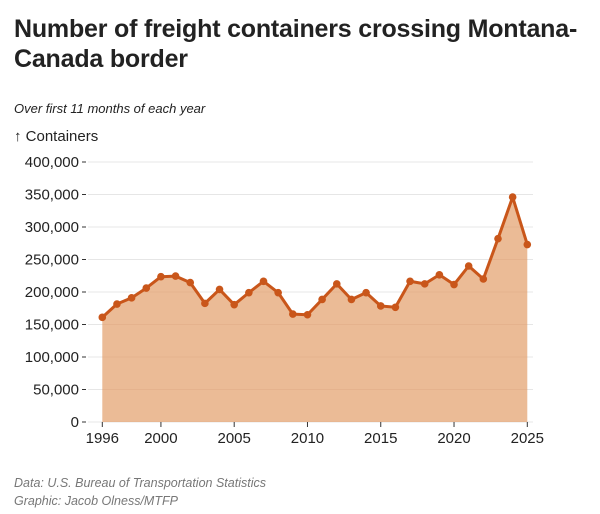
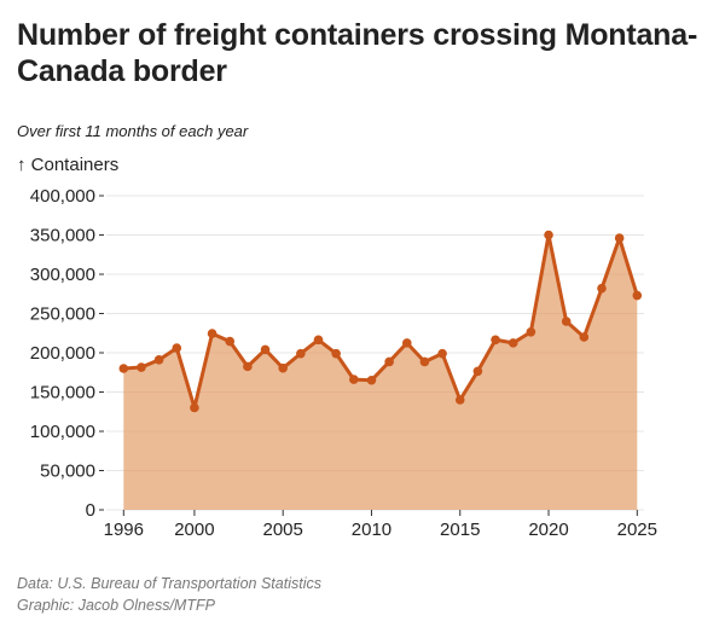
1996: 160000 -> 180000
2000: 220000 -> 130000
2015: 180000 -> 140000
2020: 210000 -> 350000
